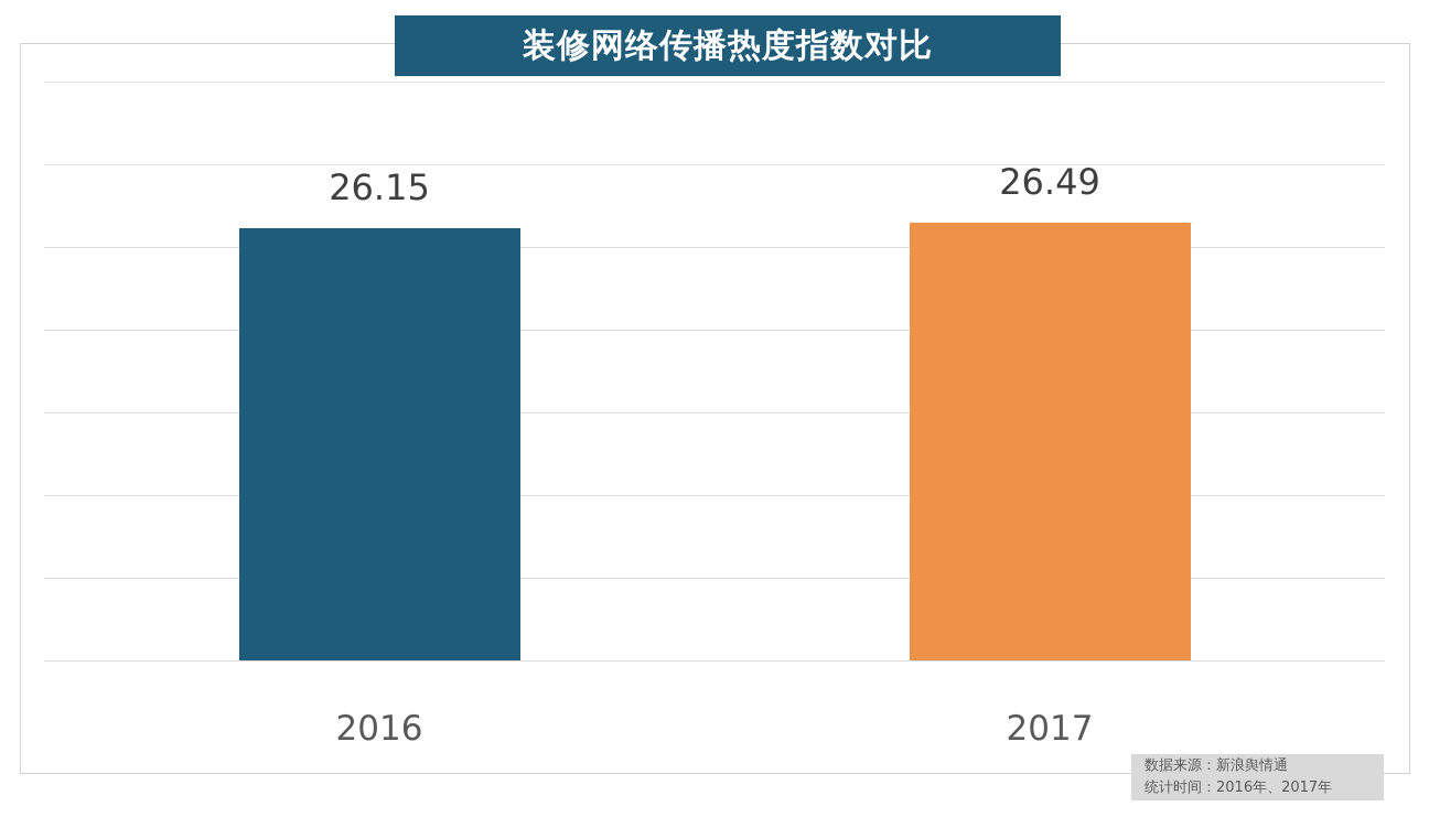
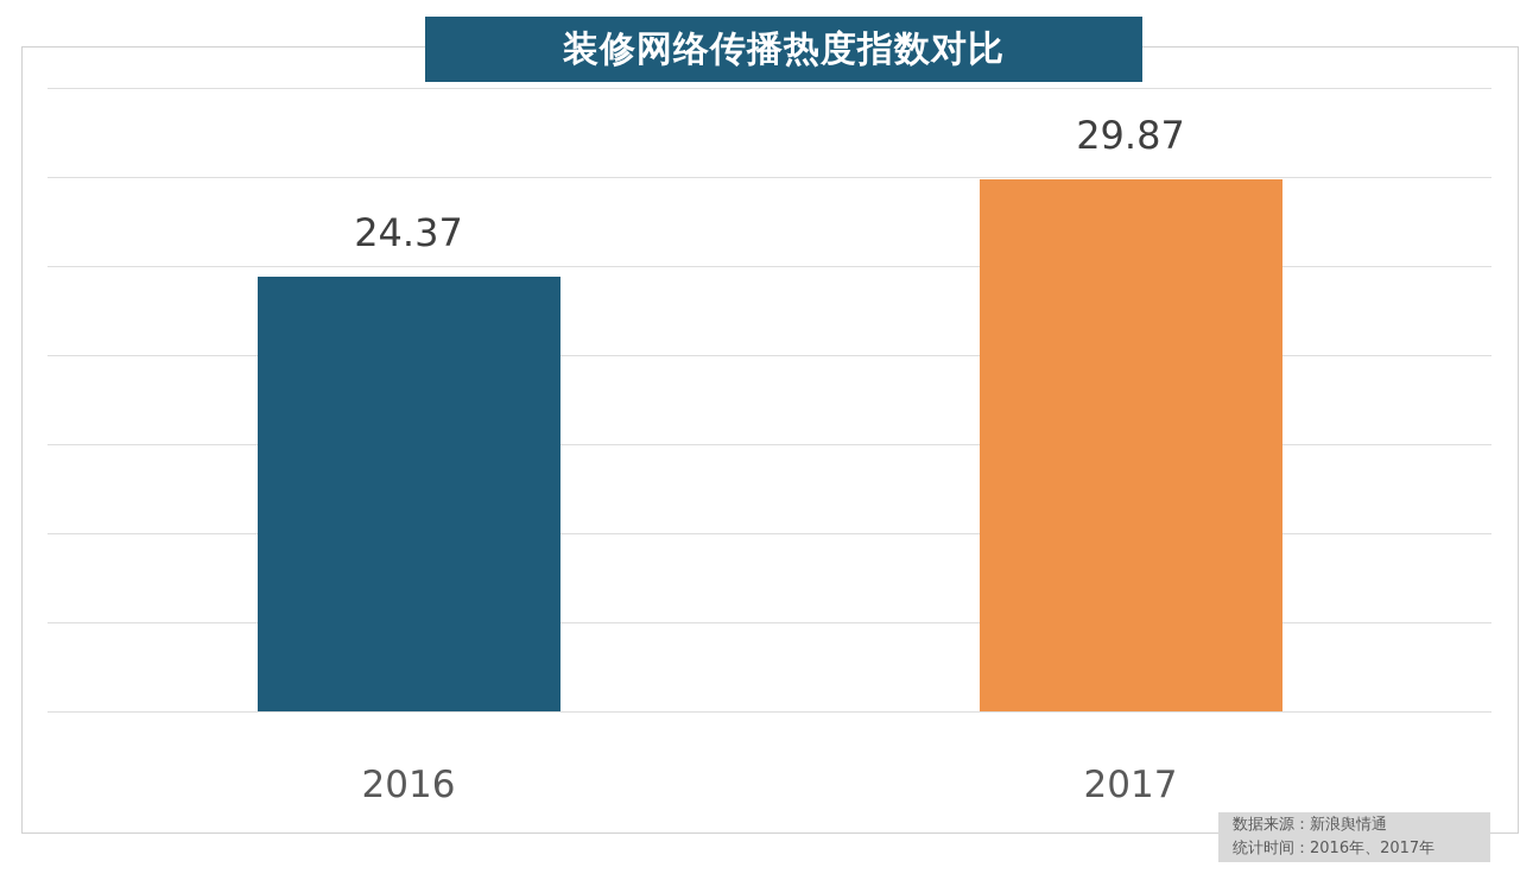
2016: 26.15 -> 24.37
2017: 26.49 -> 29.87
